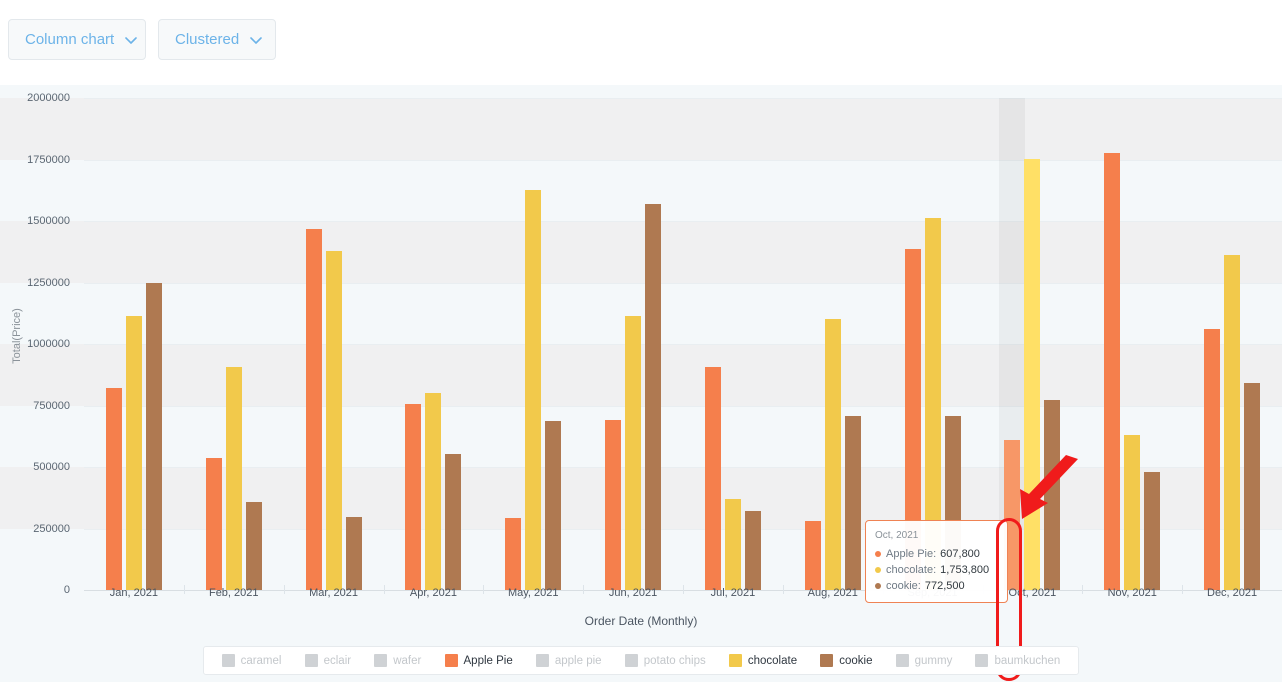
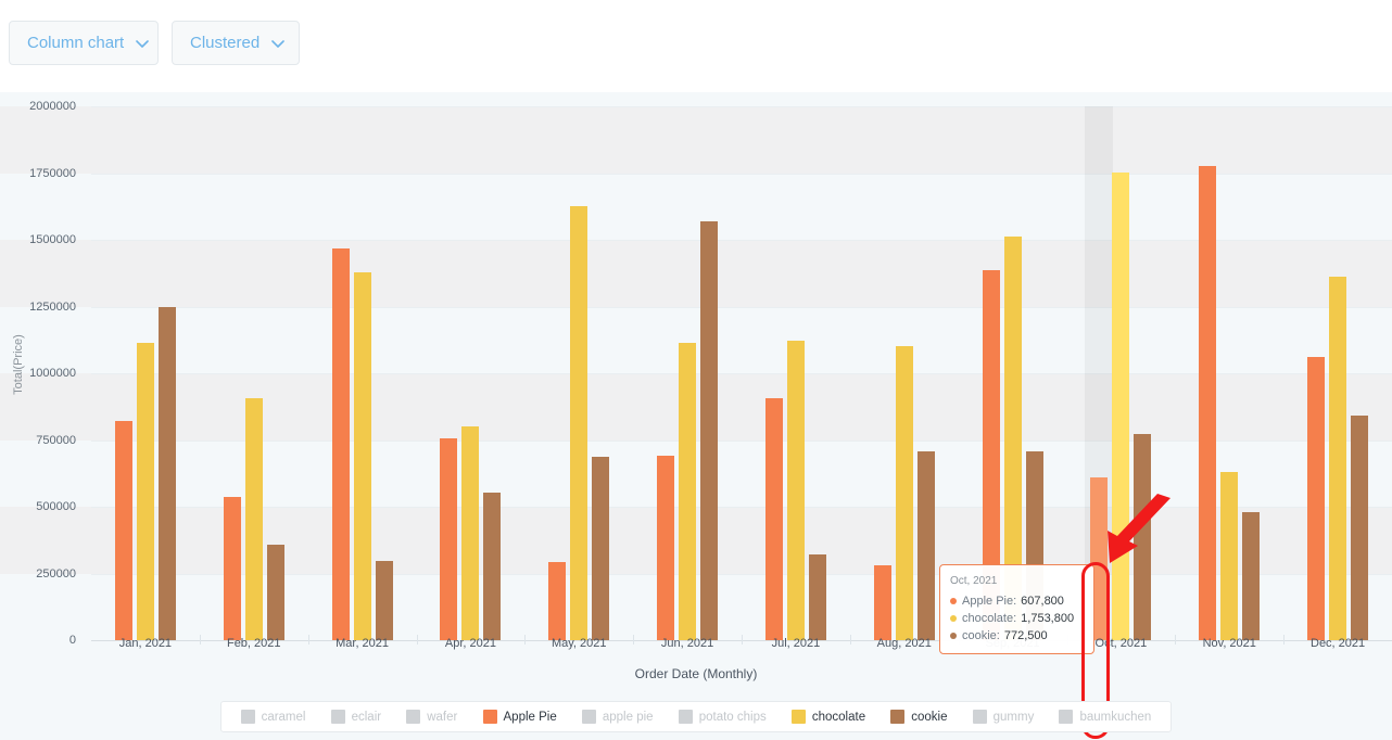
chocolate/Jul, 2021: 370000 -> 1120000
